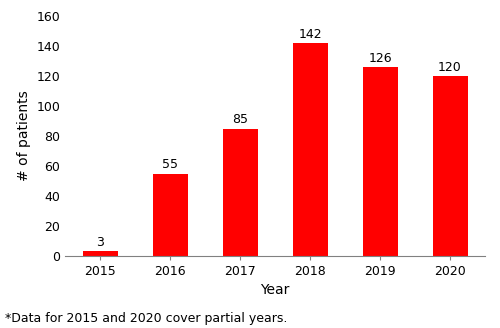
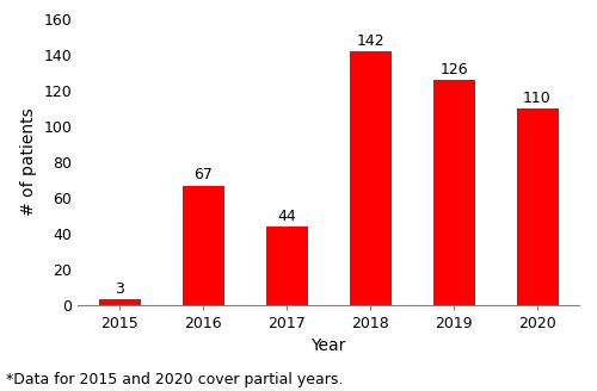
2016: 55 -> 67
2017: 85 -> 44
2020: 120 -> 110
